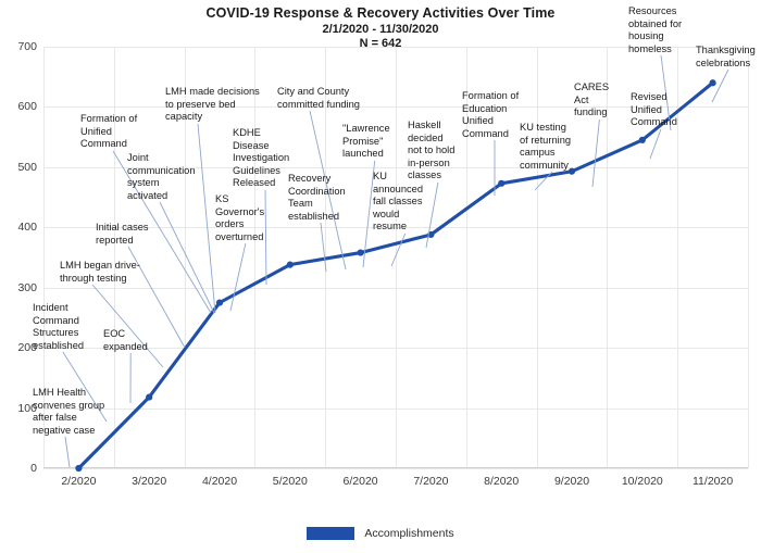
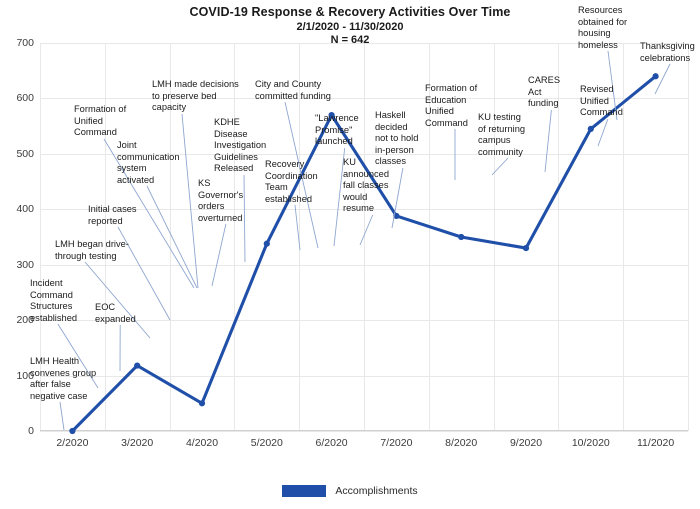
4/2020: 280 -> 50
6/2020: 360 -> 570
8/2020: 470 -> 350
9/2020: 490 -> 330
